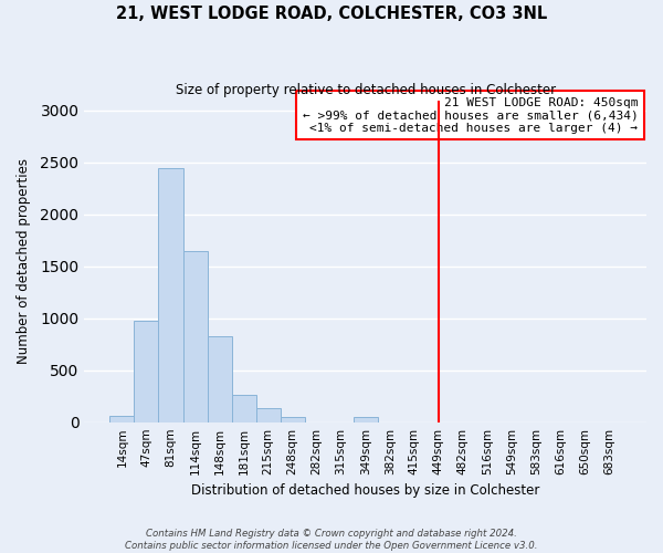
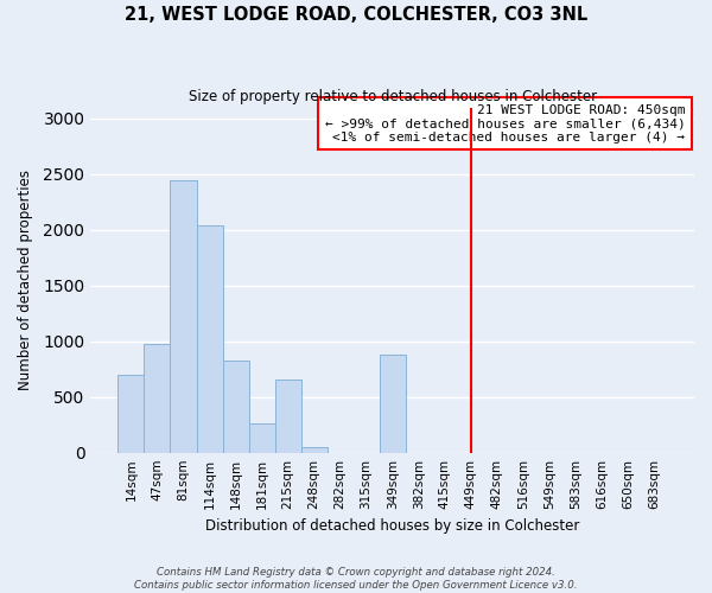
14sqm: 60 -> 700
114sqm: 1650 -> 2040
215sqm: 130 -> 660
349sqm: 50 -> 880
